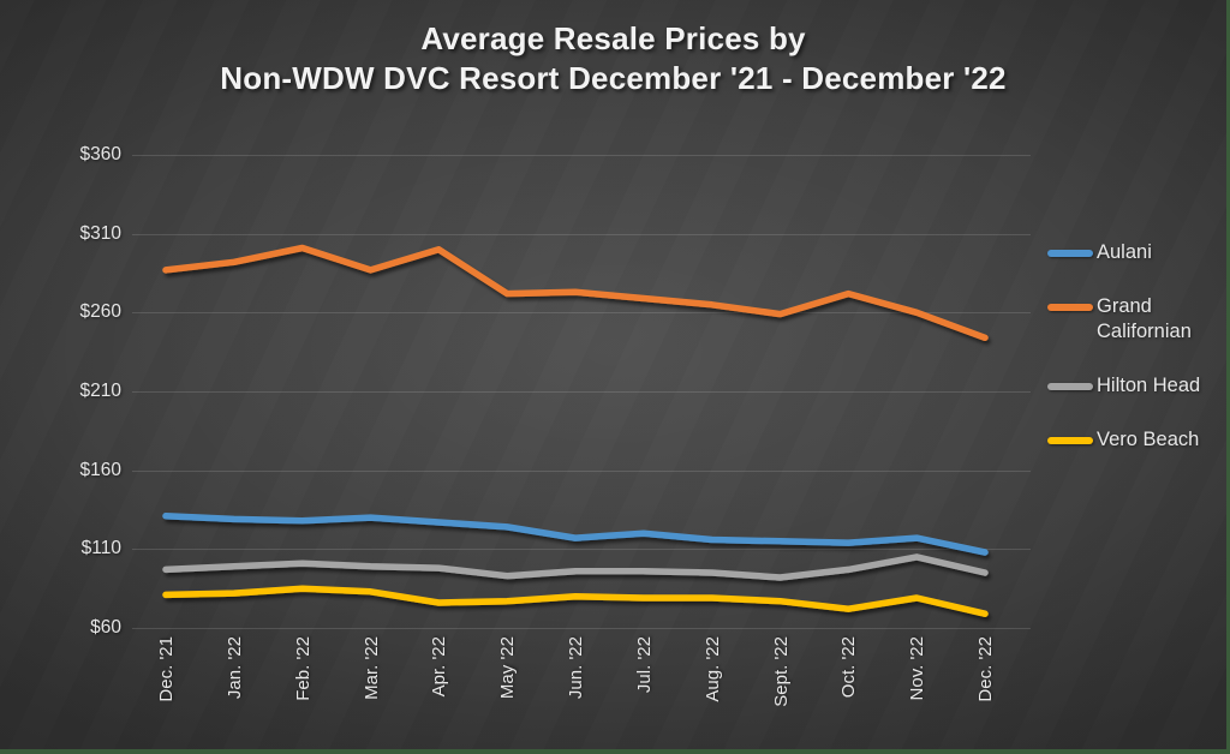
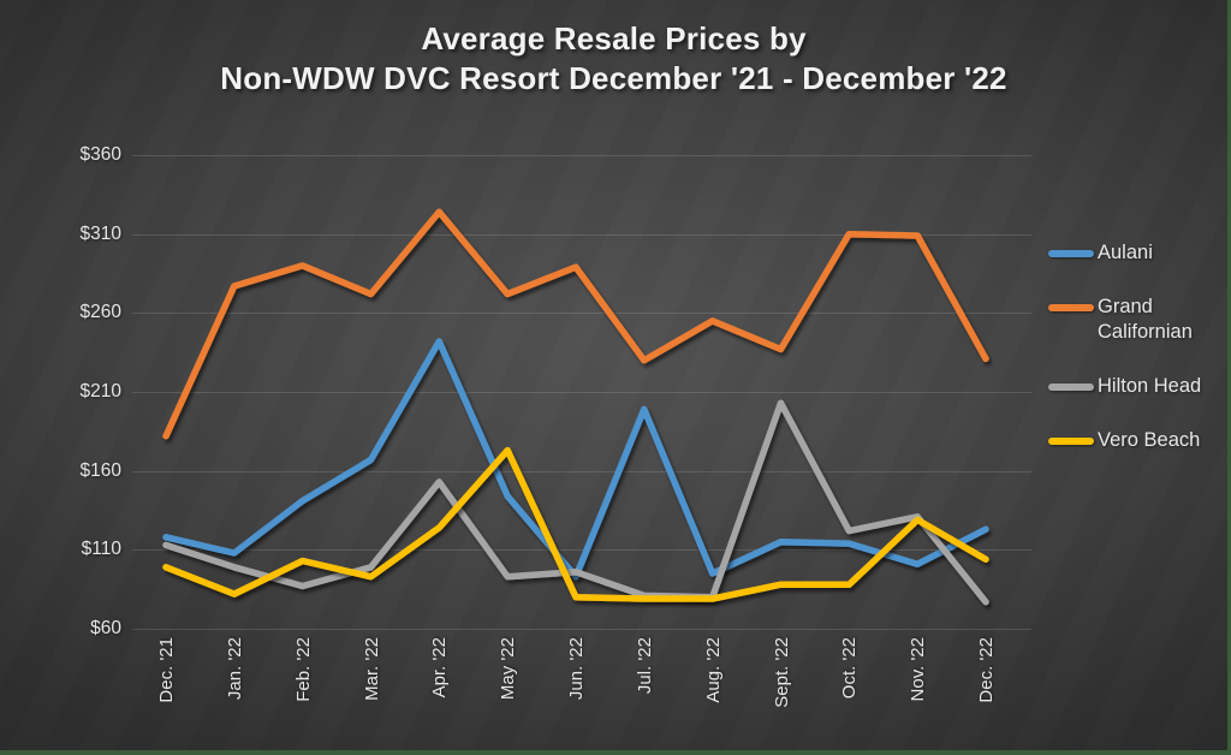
Aulani/Dec. '21: $131 -> $118
Grand Californian/Dec. '21: $287 -> $182
Hilton Head/Dec. '21: $97 -> $113
Vero Beach/Dec. '21: $81 -> $99
Aulani/Jan. '22: $129 -> $108
Grand Californian/Jan. '22: $292 -> $277
Aulani/Feb. '22: $128 -> $141
Grand Californian/Feb. '22: $301 -> $290
Hilton Head/Feb. '22: $101 -> $87
Vero Beach/Feb. '22: $85 -> $103
Aulani/Mar. '22: $130 -> $167
Grand Californian/Mar. '22: $287 -> $272
Vero Beach/Mar. '22: $83 -> $93
Aulani/Apr. '22: $127 -> $242
Grand Californian/Apr. '22: $300 -> $324
Hilton Head/Apr. '22: $98 -> $153
Vero Beach/Apr. '22: $76 -> $124
Aulani/May '22: $124 -> $144
Vero Beach/May '22: $77 -> $173
Aulani/Jun. '22: $117 -> $93
Grand Californian/Jun. '22: $273 -> $289
Aulani/Jul. '22: $120 -> $199
Grand Californian/Jul. '22: $269 -> $230
Hilton Head/Jul. '22: $96 -> $81
Aulani/Aug. '22: $116 -> $95
Grand Californian/Aug. '22: $265 -> $255
Hilton Head/Aug. '22: $95 -> $80
Grand Californian/Sept. '22: $259 -> $237
Hilton Head/Sept. '22: $92 -> $203
Vero Beach/Sept. '22: $77 -> $88
Grand Californian/Oct. '22: $272 -> $310
Hilton Head/Oct. '22: $97 -> $122
Vero Beach/Oct. '22: $72 -> $88
Aulani/Nov. '22: $117 -> $101
Grand Californian/Nov. '22: $260 -> $309
Hilton Head/Nov. '22: $105 -> $131
Vero Beach/Nov. '22: $79 -> $129
Aulani/Dec. '22: $108 -> $123
Grand Californian/Dec. '22: $244 -> $231
Hilton Head/Dec. '22: $95 -> $77
Vero Beach/Dec. '22: $69 -> $104
